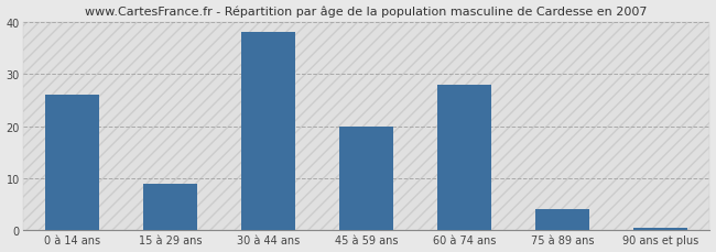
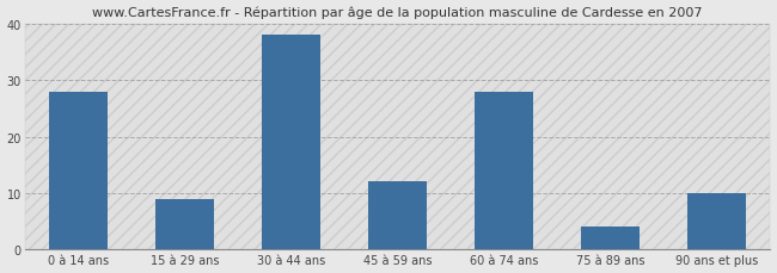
0 à 14 ans: 26.0 -> 28.0
45 à 59 ans: 20.0 -> 12.0
90 ans et plus: 0.4 -> 10.0
